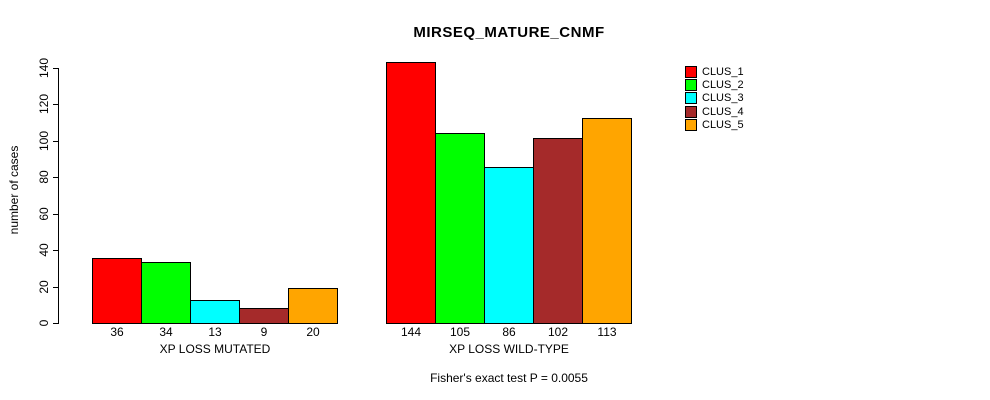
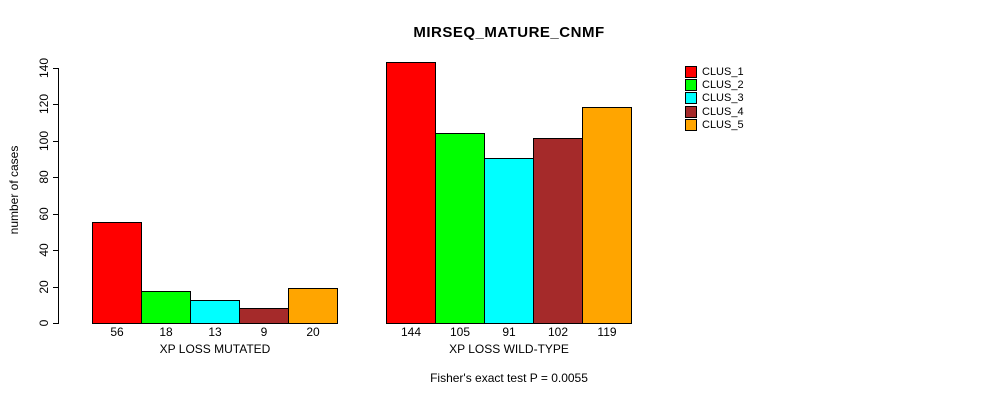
CLUS_1/XP LOSS MUTATED: 36 -> 56
CLUS_2/XP LOSS MUTATED: 34 -> 18
CLUS_3/XP LOSS WILD-TYPE: 86 -> 91
CLUS_5/XP LOSS WILD-TYPE: 113 -> 119
